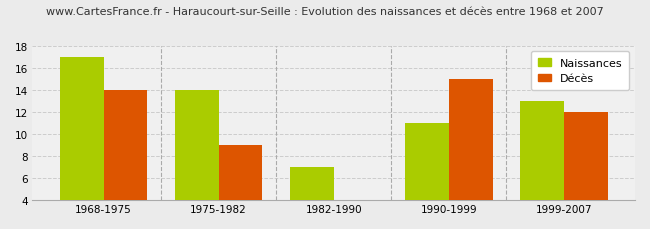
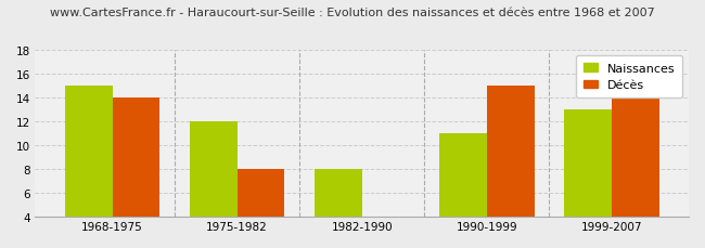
Naissances/1968-1975: 17 -> 15
Naissances/1975-1982: 14 -> 12
Décès/1975-1982: 9 -> 8
Naissances/1982-1990: 7 -> 8
Décès/1999-2007: 12 -> 14
